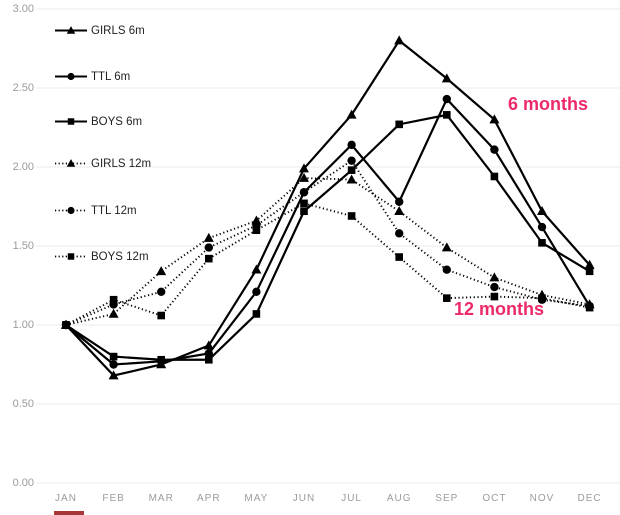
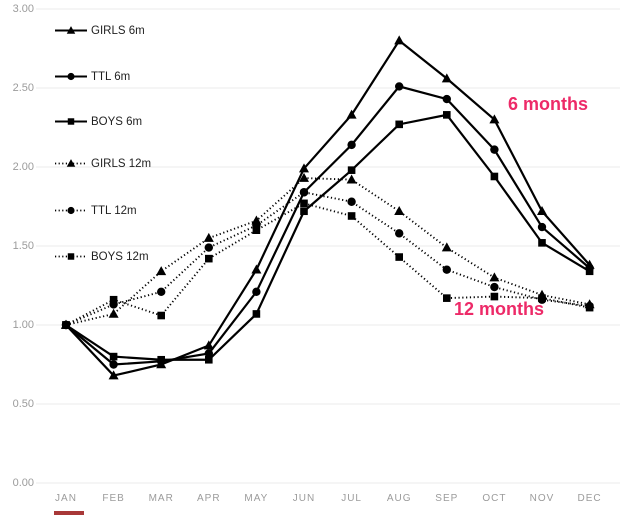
TTL 12m/JUL: 2.04 -> 1.78
TTL 6m/AUG: 1.78 -> 2.51
TTL 6m/DEC: 1.12 -> 1.36
